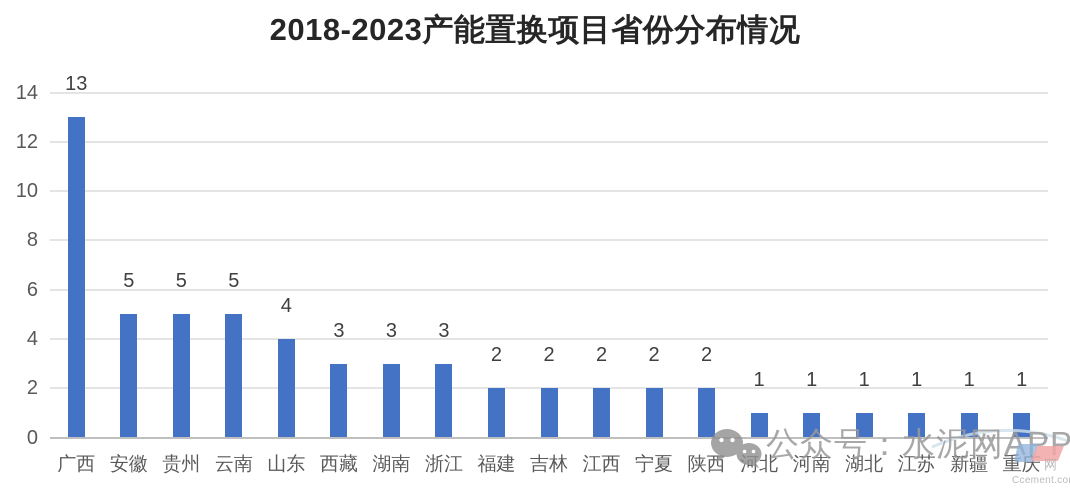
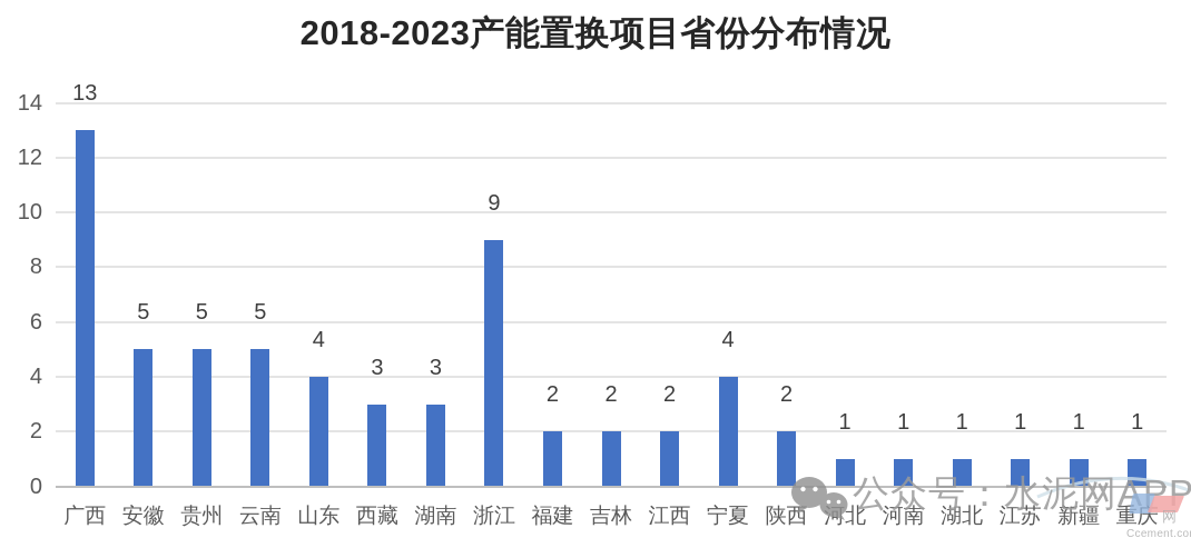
浙江: 3 -> 9
宁夏: 2 -> 4
